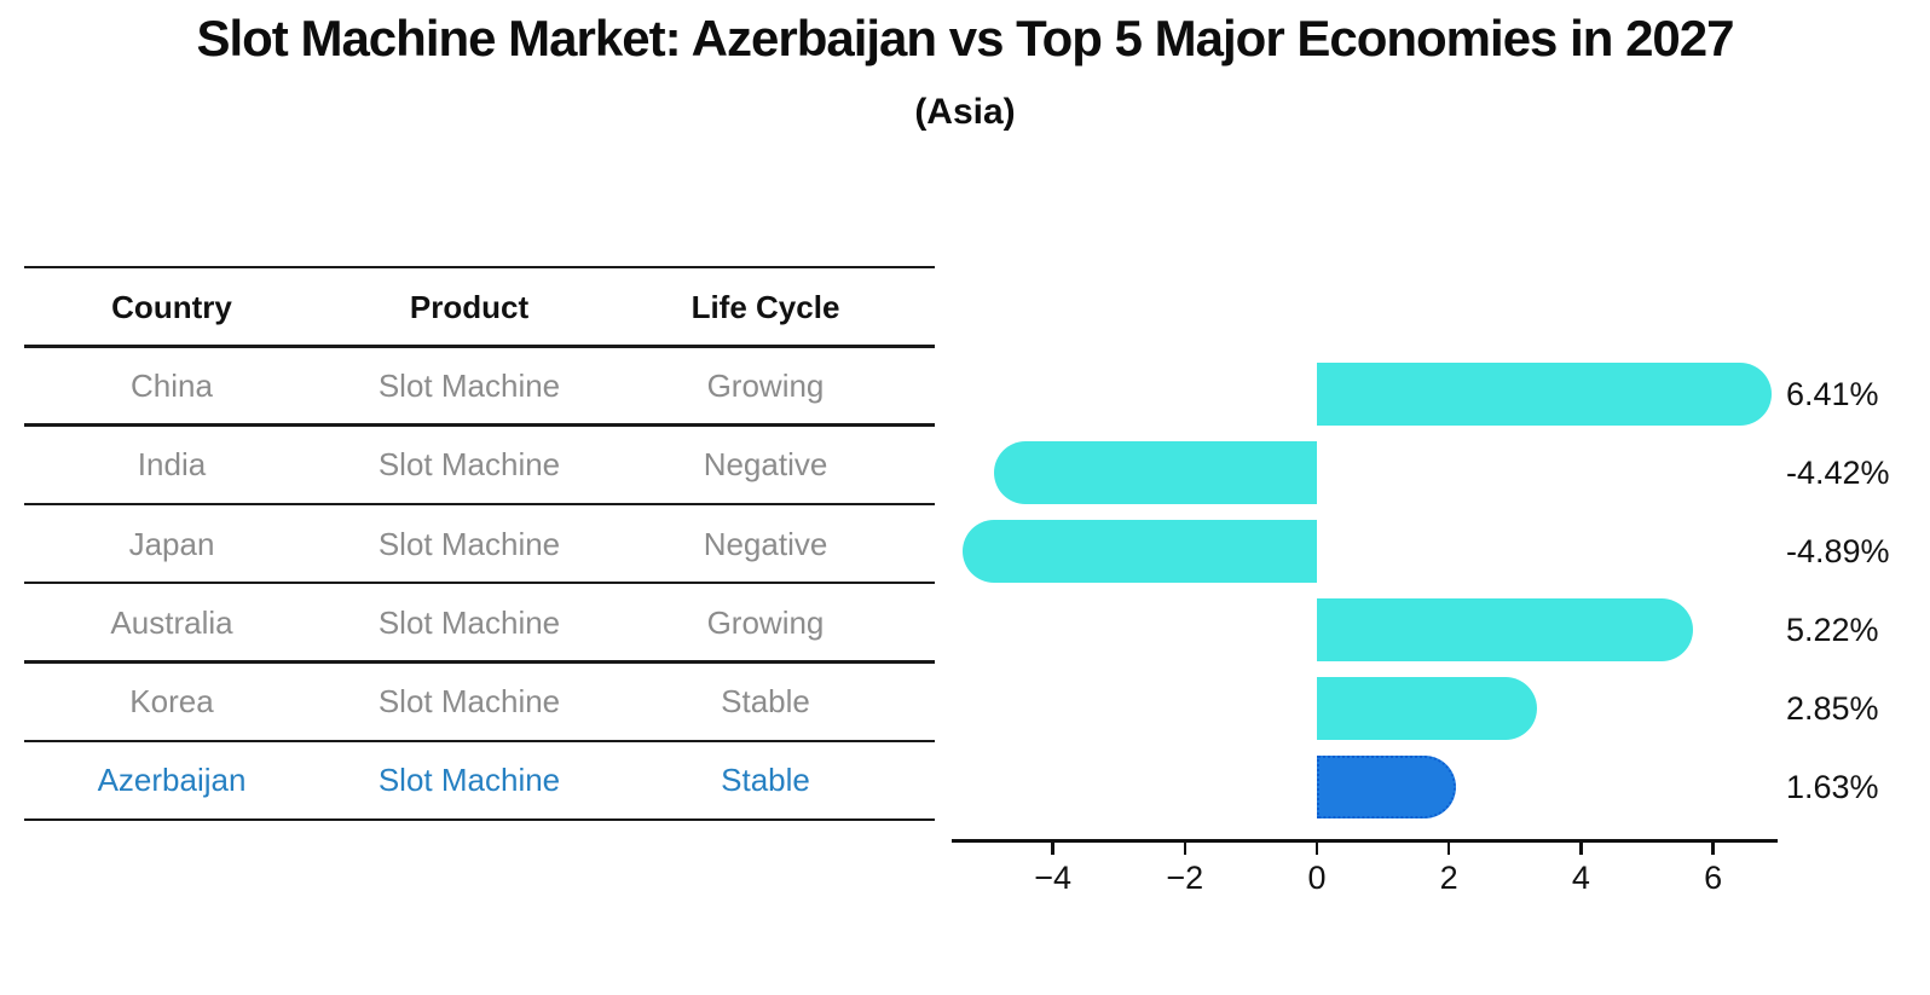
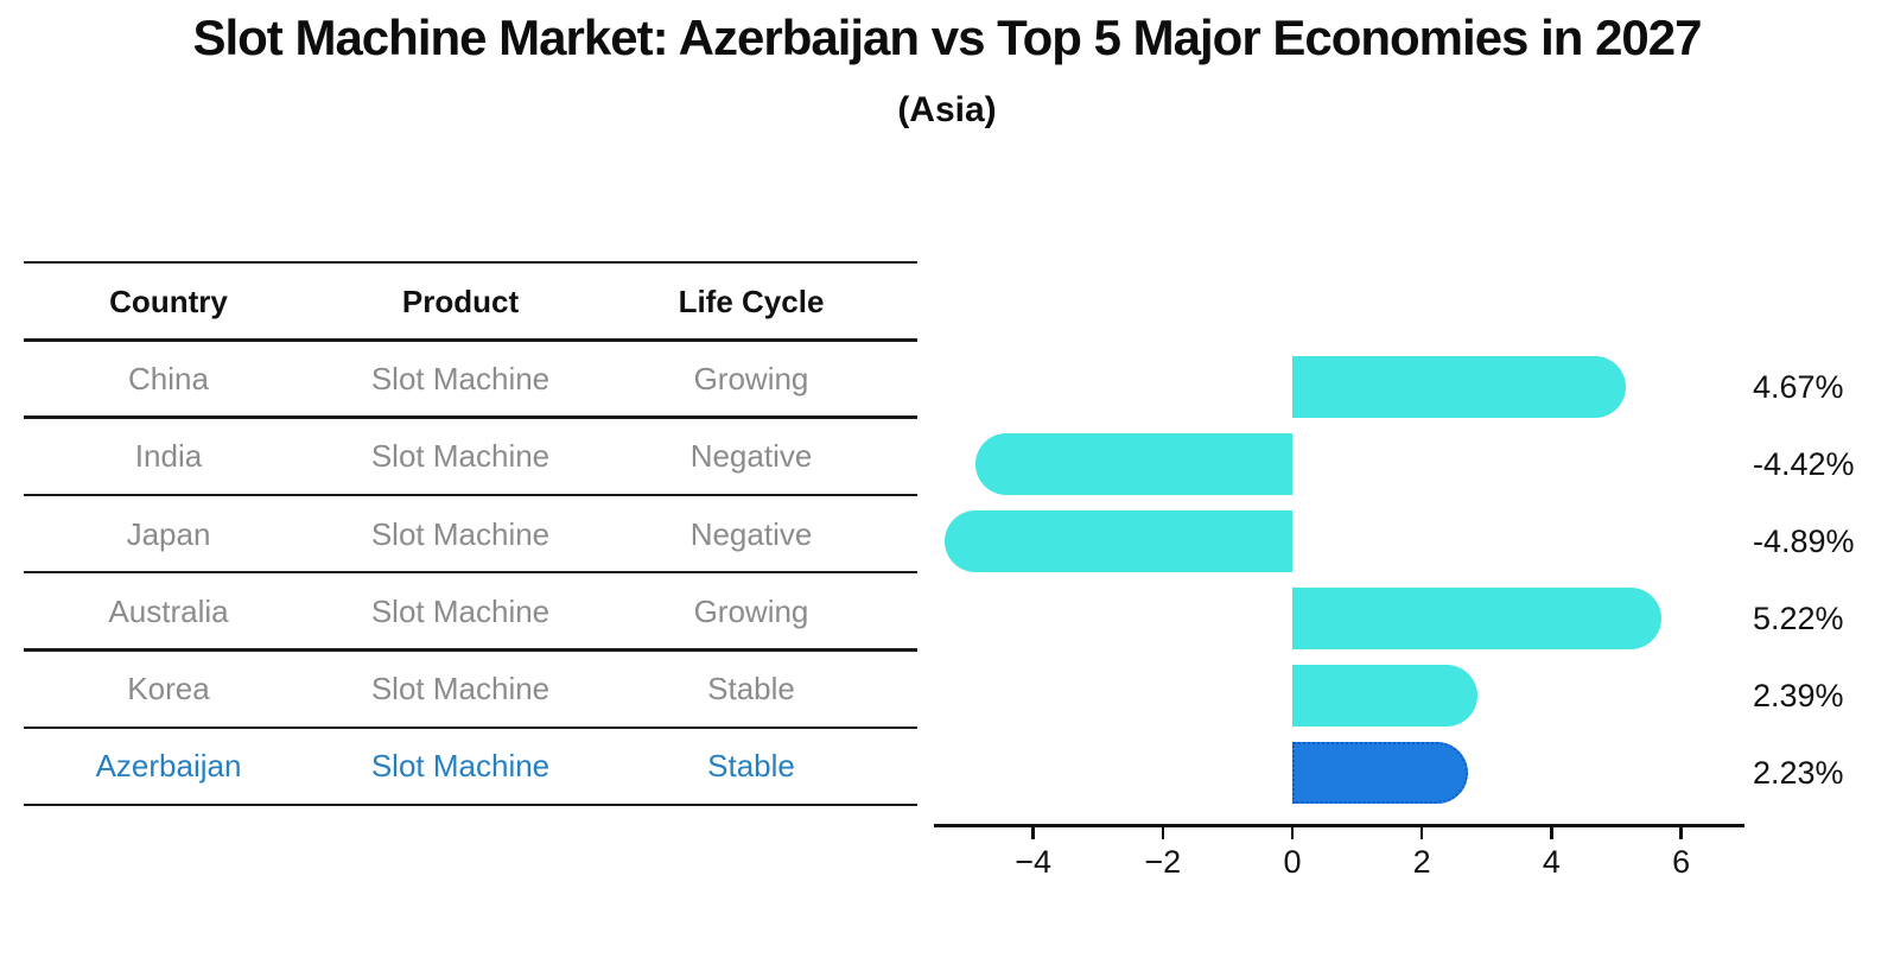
China: 6.41% -> 4.67%
Korea: 2.85% -> 2.39%
Azerbaijan: 1.63% -> 2.23%
